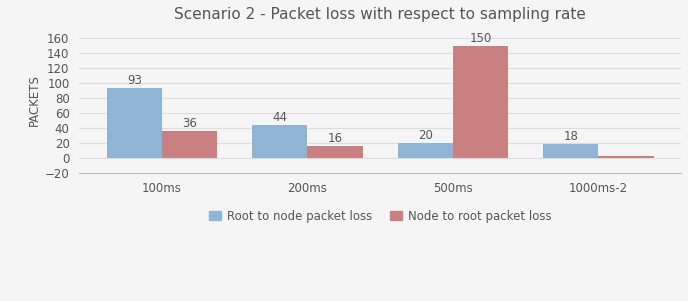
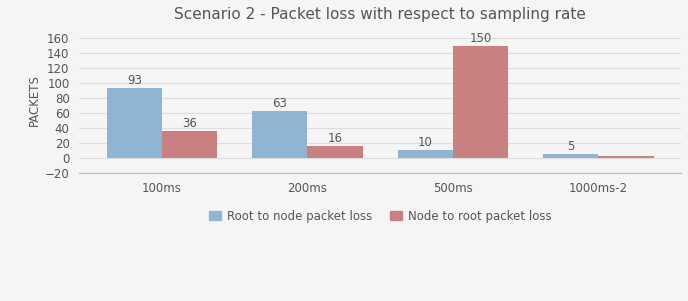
Root to node packet loss/200ms: 44 -> 63
Root to node packet loss/500ms: 20 -> 10
Root to node packet loss/1000ms-2: 18 -> 5
